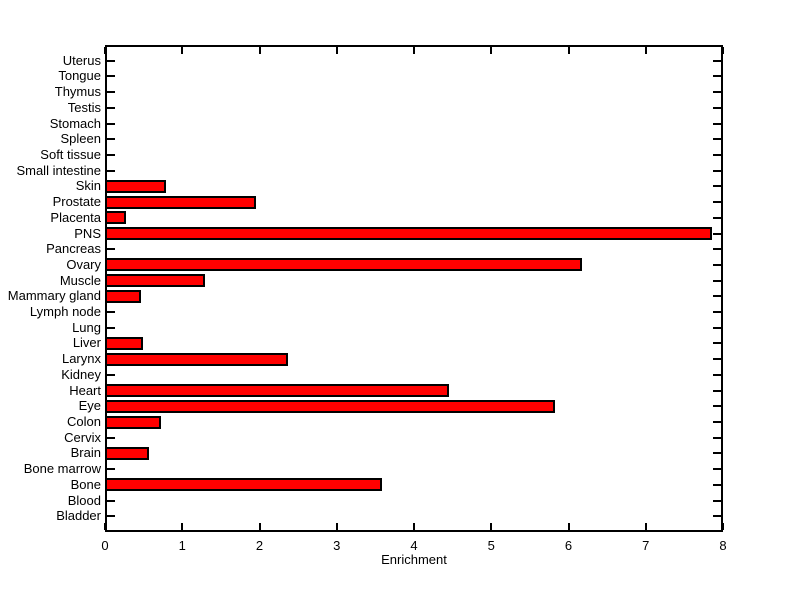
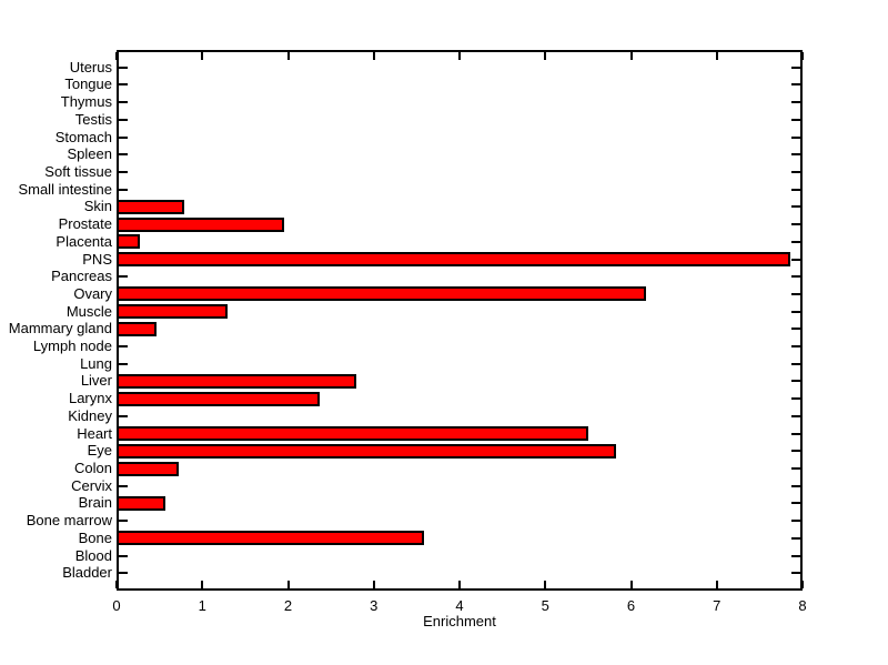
Liver: 0.5 -> 2.8
Heart: 4.5 -> 5.5
